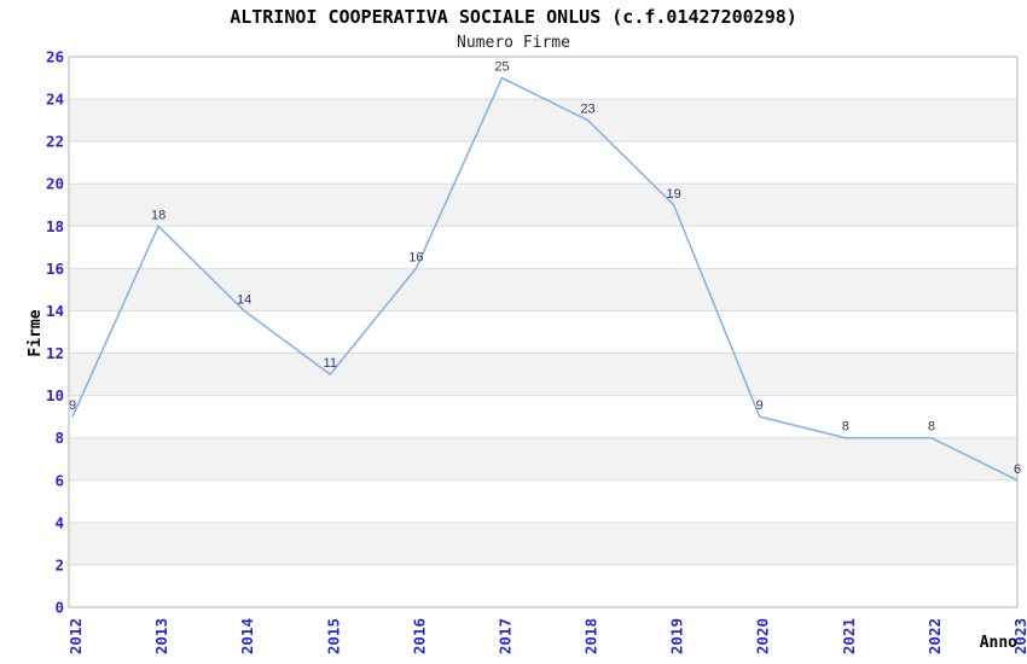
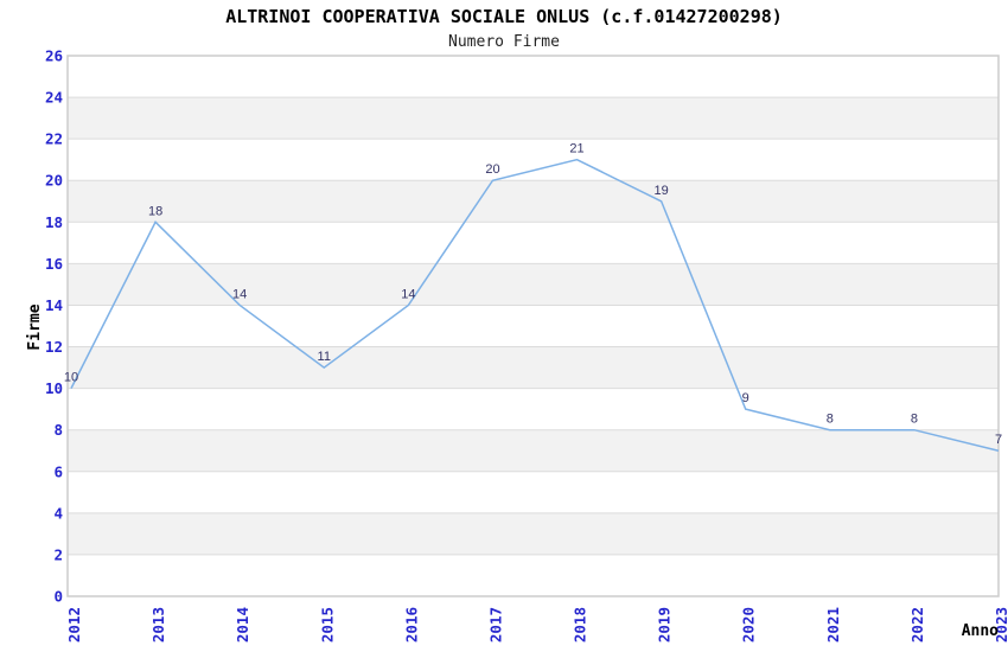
2012: 9 -> 10
2016: 16 -> 14
2017: 25 -> 20
2018: 23 -> 21
2023: 6 -> 7
